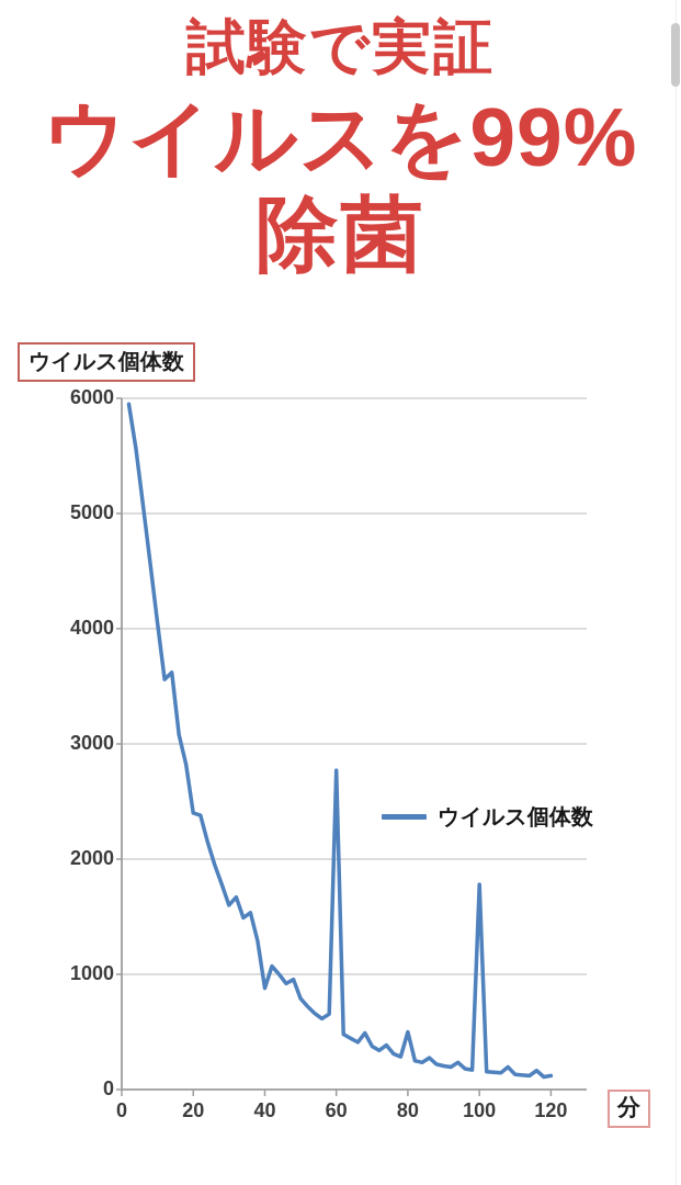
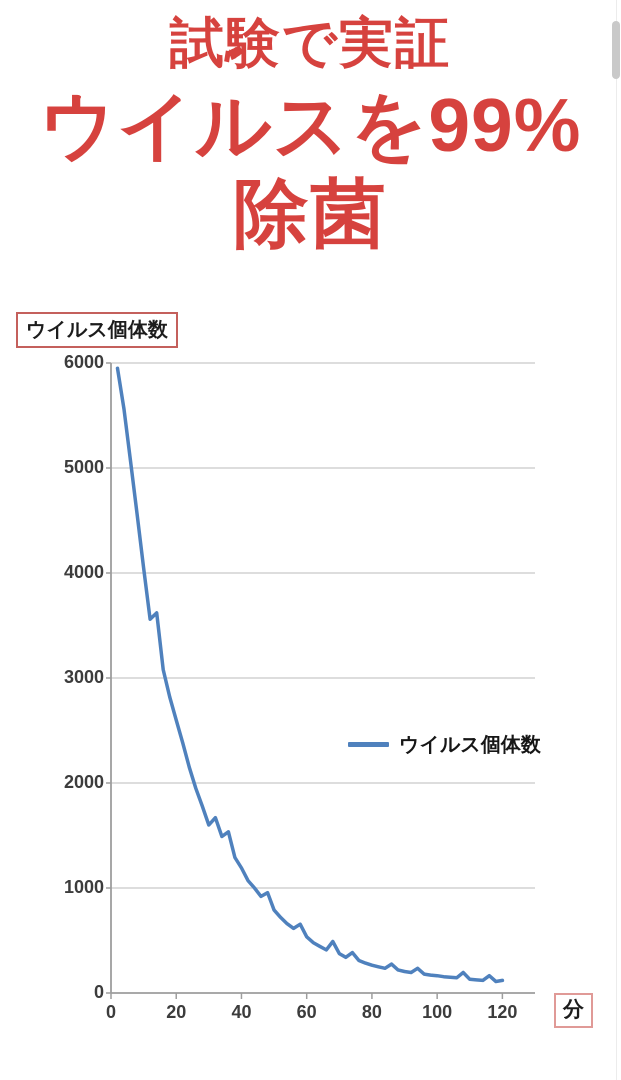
20: 2400 -> 2600
40: 880 -> 1190
60: 2770 -> 540
80: 500 -> 260
100: 1780 -> 160
